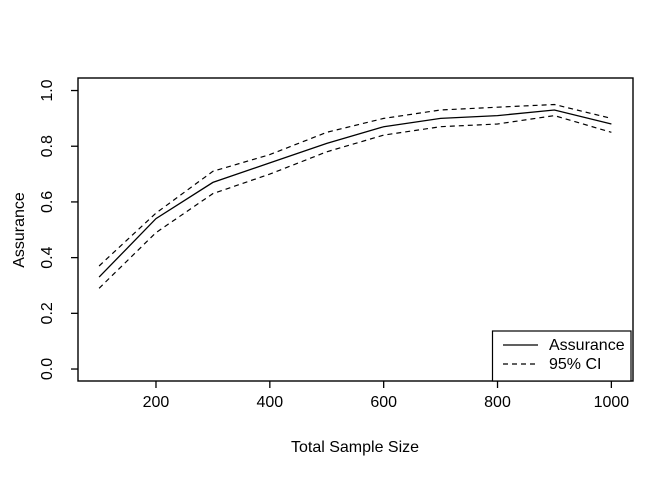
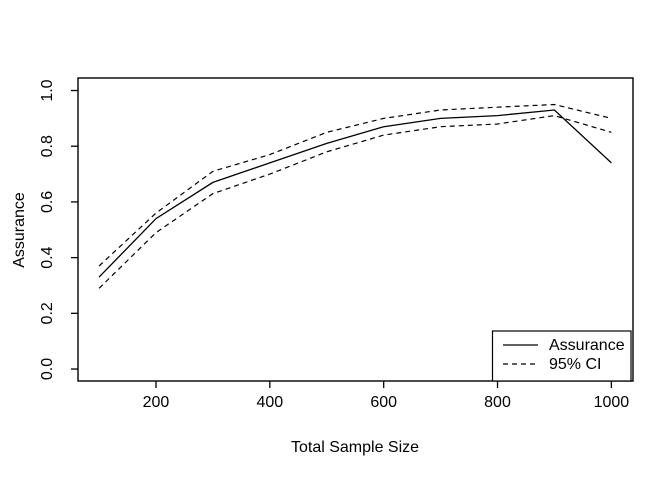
Assurance/1000: 0.88 -> 0.74
